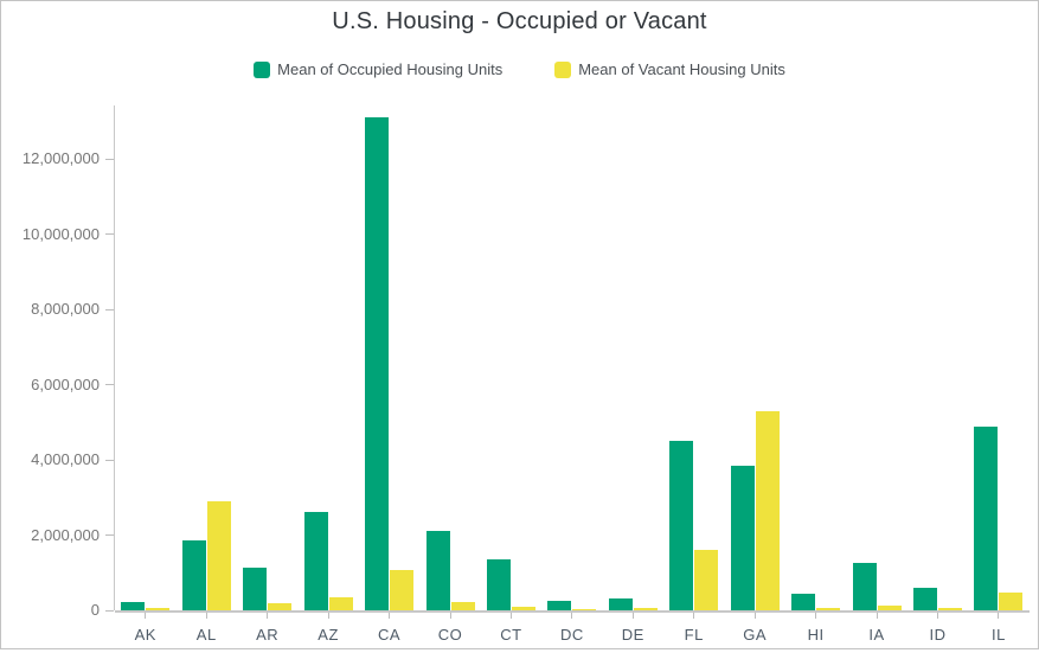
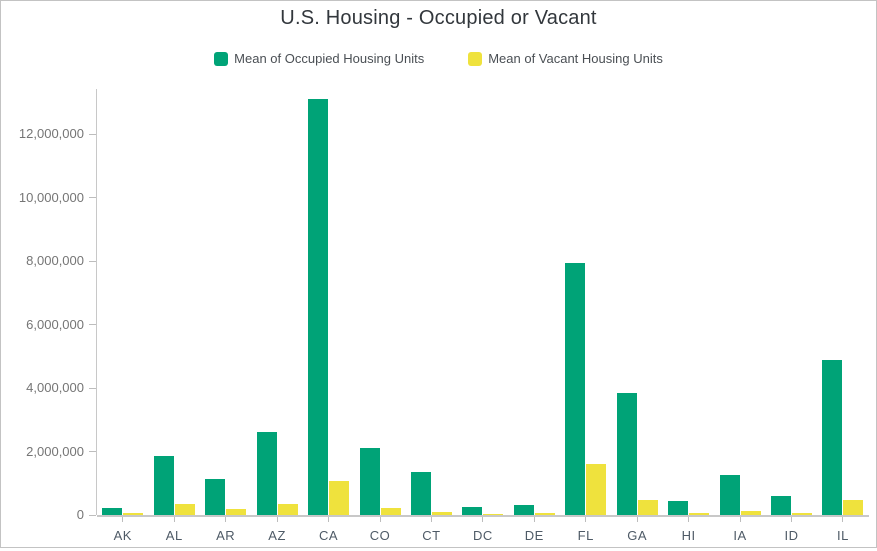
Mean of Vacant Housing Units/AL: 2900000 -> 300000
Mean of Occupied Housing Units/FL: 4500000 -> 8000000
Mean of Vacant Housing Units/GA: 5300000 -> 500000
